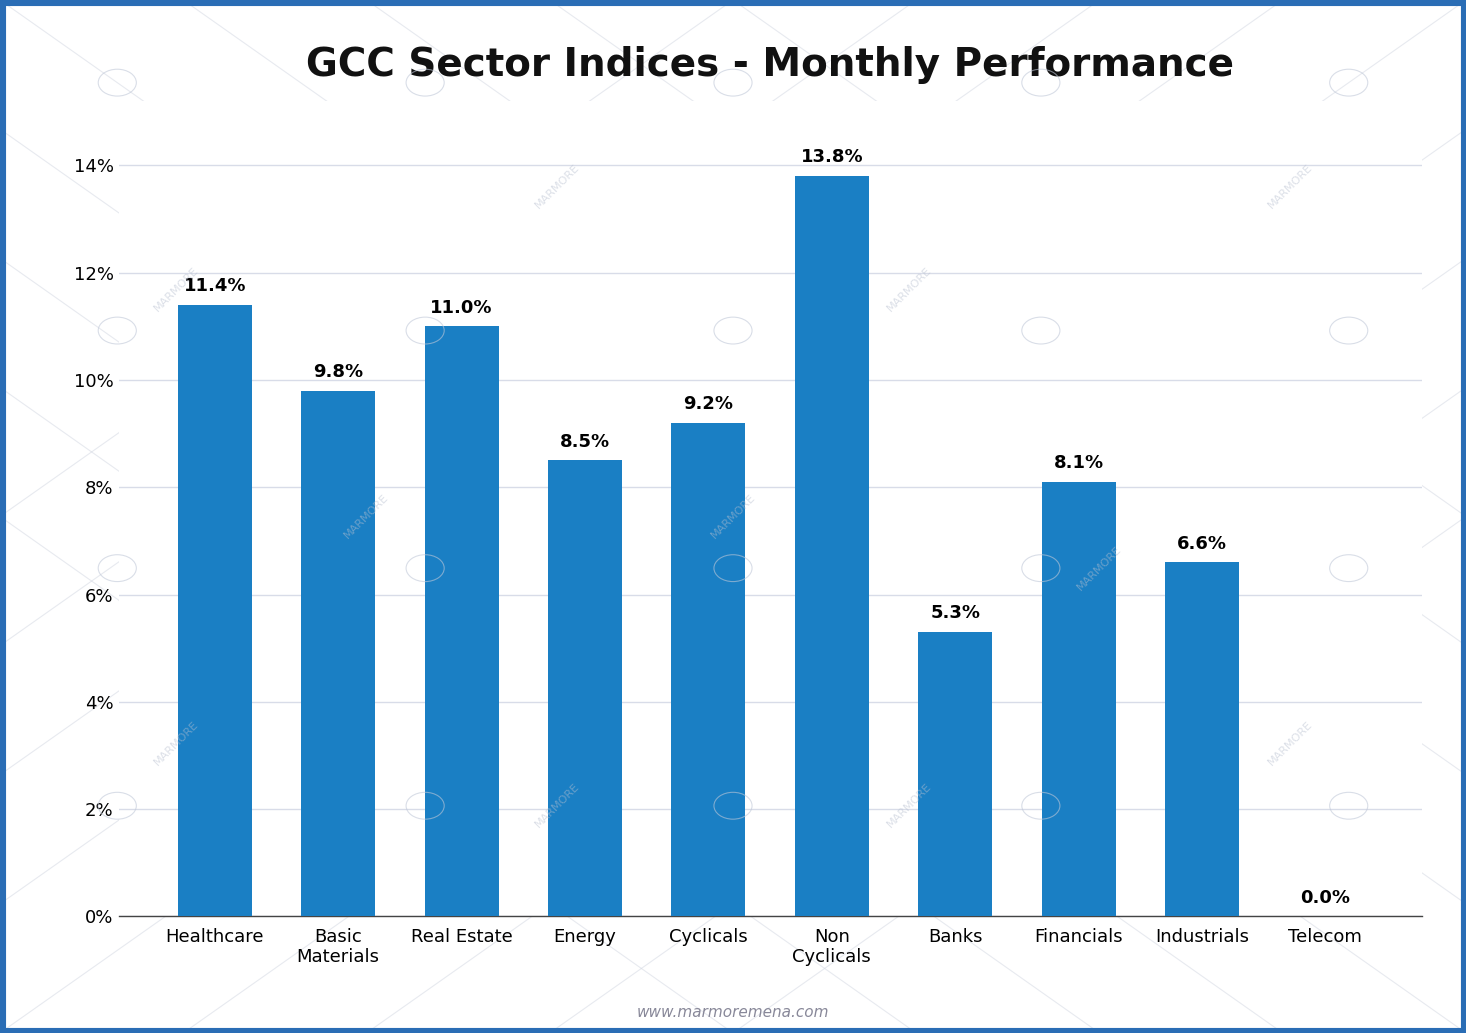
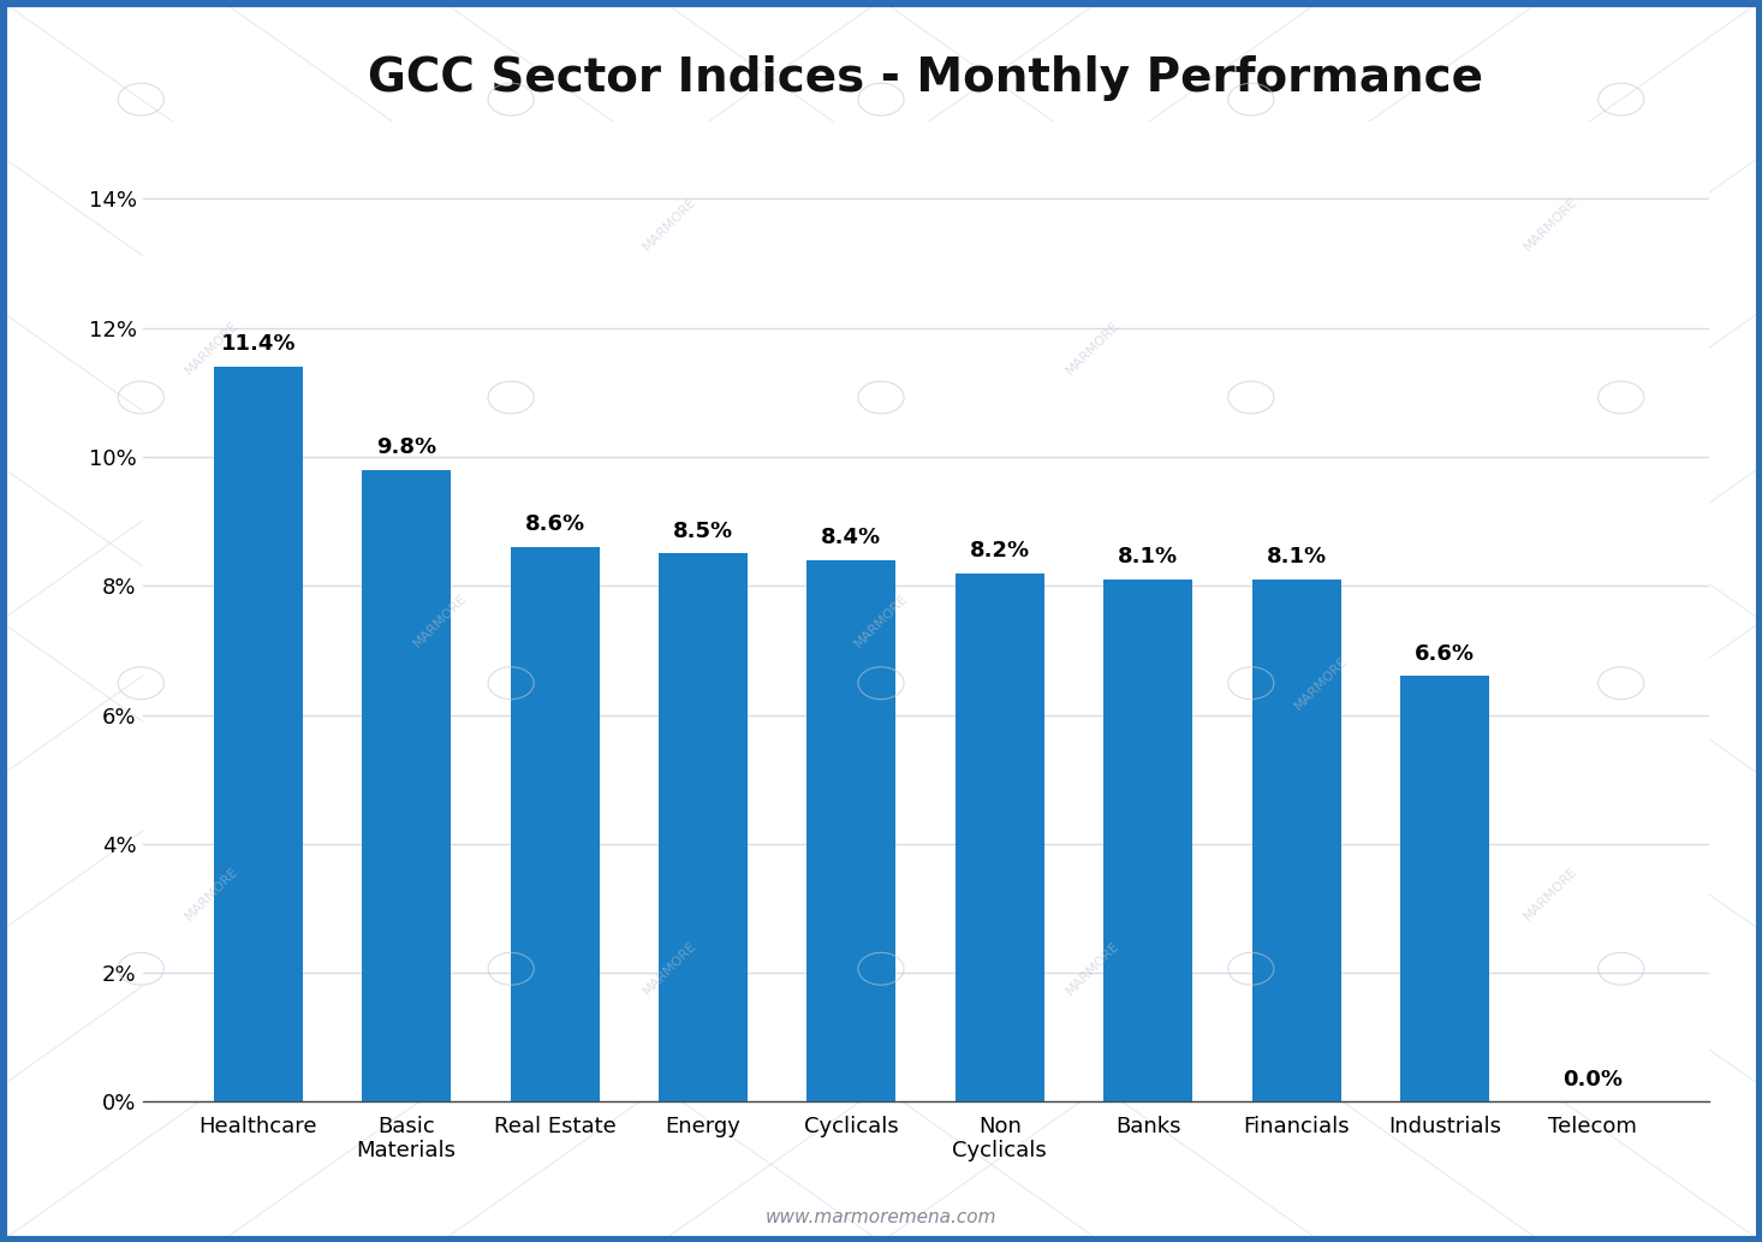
Real Estate: 11.0% -> 8.6%
Cyclicals: 9.2% -> 8.4%
Non Cyclicals: 13.8% -> 8.2%
Banks: 5.3% -> 8.1%
